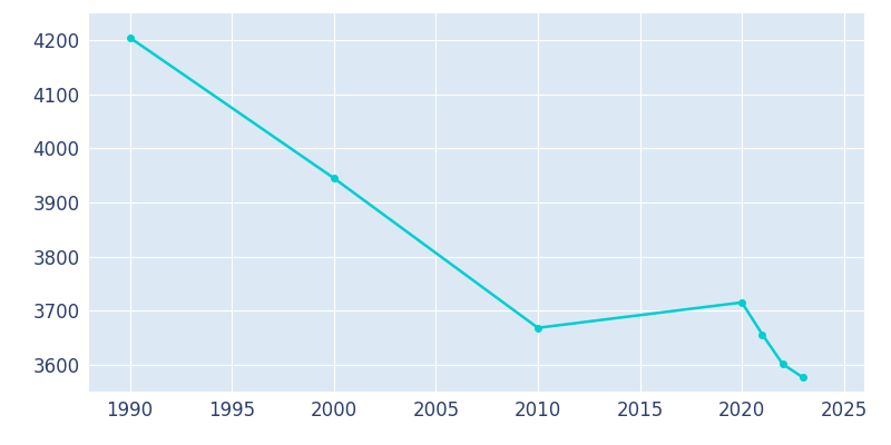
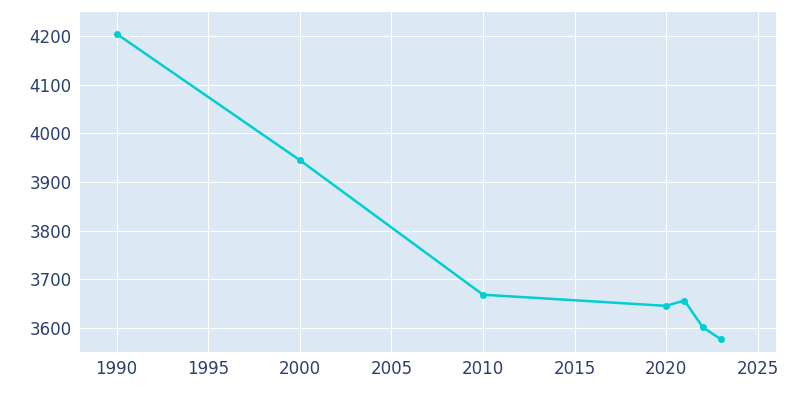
2020: 3715 -> 3645
